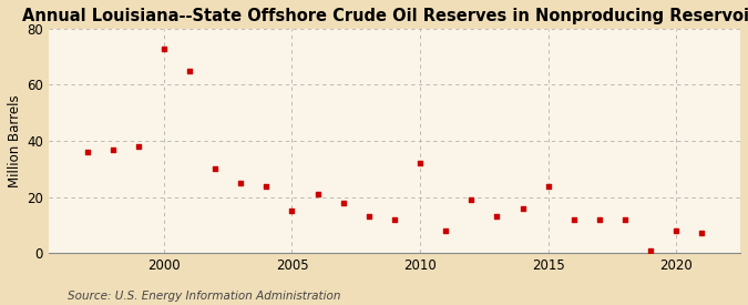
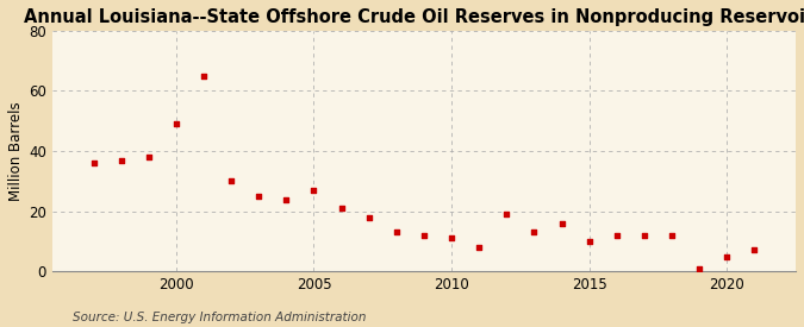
2000: 73 -> 49
2005: 15 -> 27
2010: 32 -> 11
2015: 24 -> 10
2020: 8 -> 5
